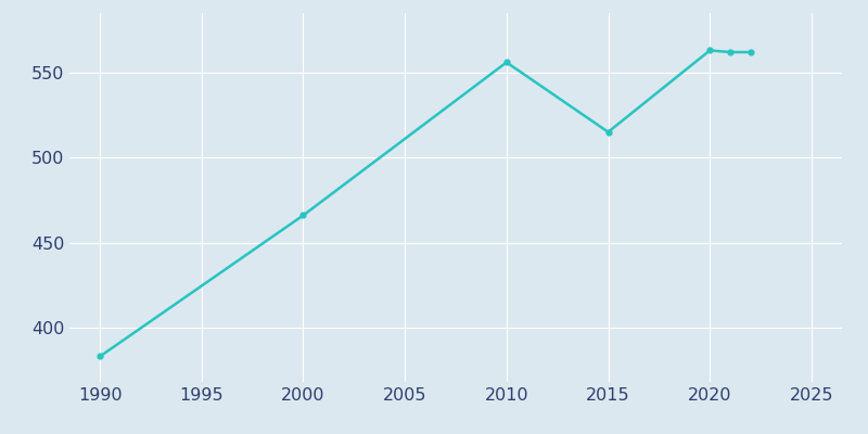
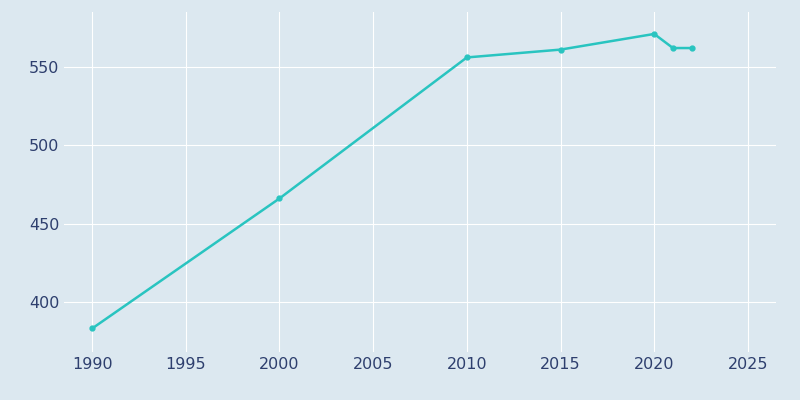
2015: 515 -> 561
2020: 563 -> 571
